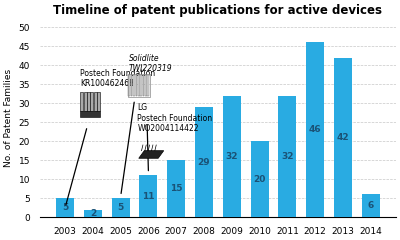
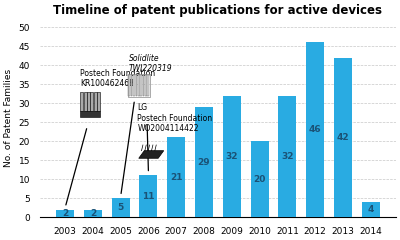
2003: 5 -> 2
2007: 15 -> 21
2014: 6 -> 4
